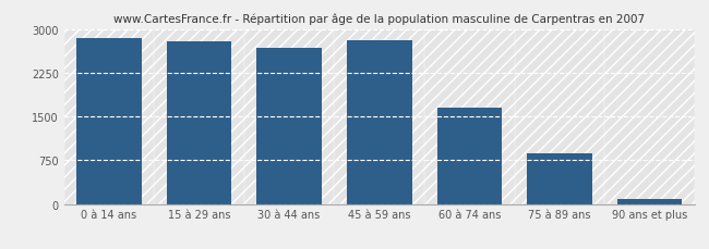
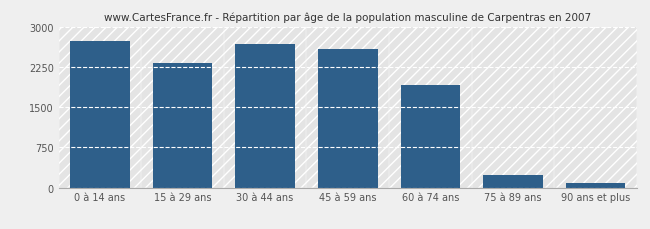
0 à 14 ans: 2840 -> 2740
15 à 29 ans: 2780 -> 2320
45 à 59 ans: 2810 -> 2580
60 à 74 ans: 1660 -> 1920
75 à 89 ans: 870 -> 240
